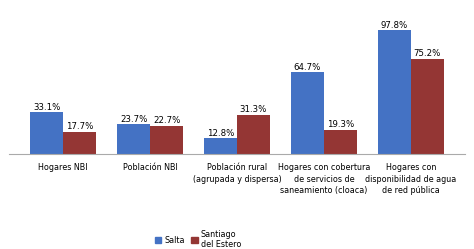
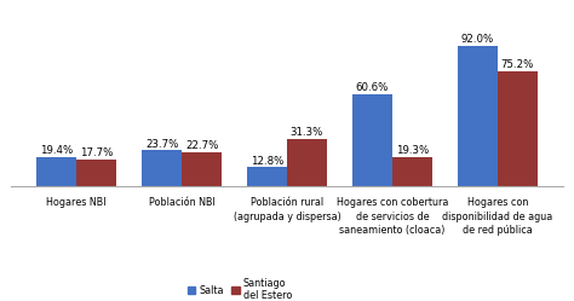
Salta/Hogares NBI: 33.1% -> 19.4%
Salta/Hogares con cobertura de servicios de saneamiento (cloaca): 64.7% -> 60.6%
Salta/Hogares con disponibilidad de agua de red pública: 97.8% -> 92.0%
